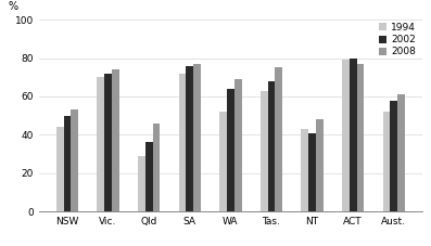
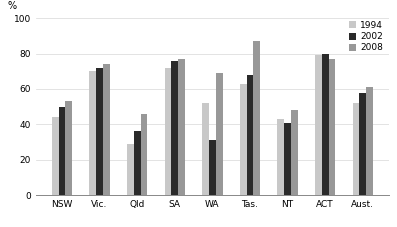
2002/WA: 64 -> 31
2008/Tas.: 75 -> 87
